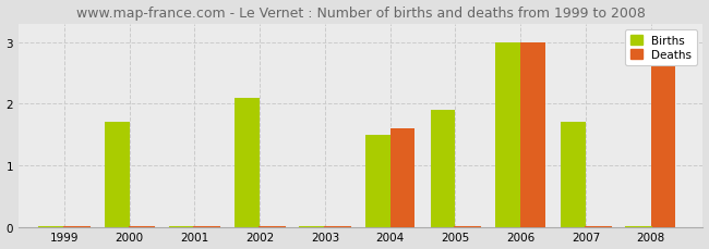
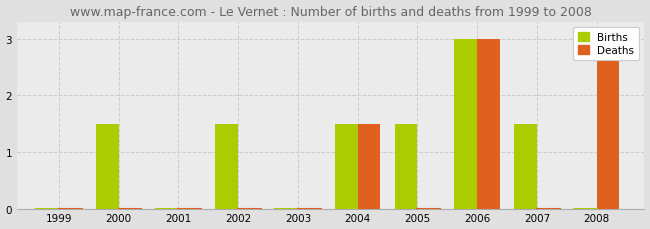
Births/2000: 1.7 -> 1.5
Births/2002: 2.1 -> 1.5
Deaths/2004: 1.6 -> 1.5
Births/2005: 1.9 -> 1.5
Births/2007: 1.7 -> 1.5
